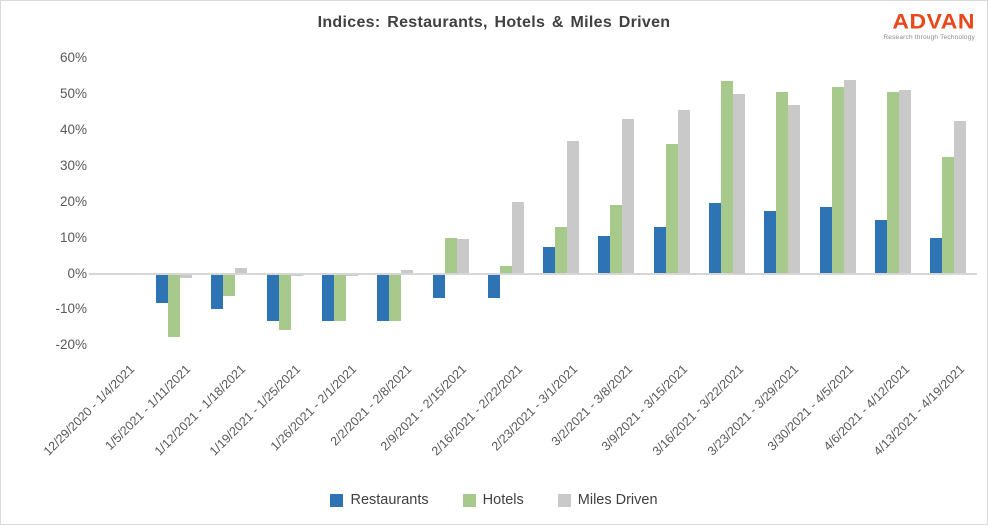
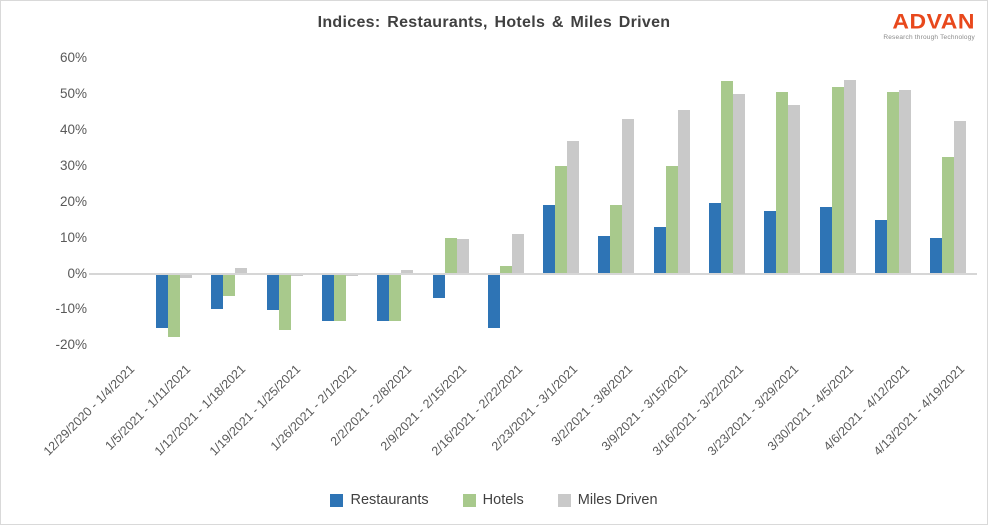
Restaurants/1/5/2021 - 1/11/2021: -8% -> -15%
Restaurants/1/19/2021 - 1/25/2021: -13% -> -10%
Restaurants/2/16/2021 - 2/22/2021: -6% -> -15%
Miles Driven/2/16/2021 - 2/22/2021: 20% -> 11%
Restaurants/2/23/2021 - 3/1/2021: 8% -> 19%
Hotels/2/23/2021 - 3/1/2021: 13% -> 30%
Hotels/3/9/2021 - 3/15/2021: 36% -> 30%
